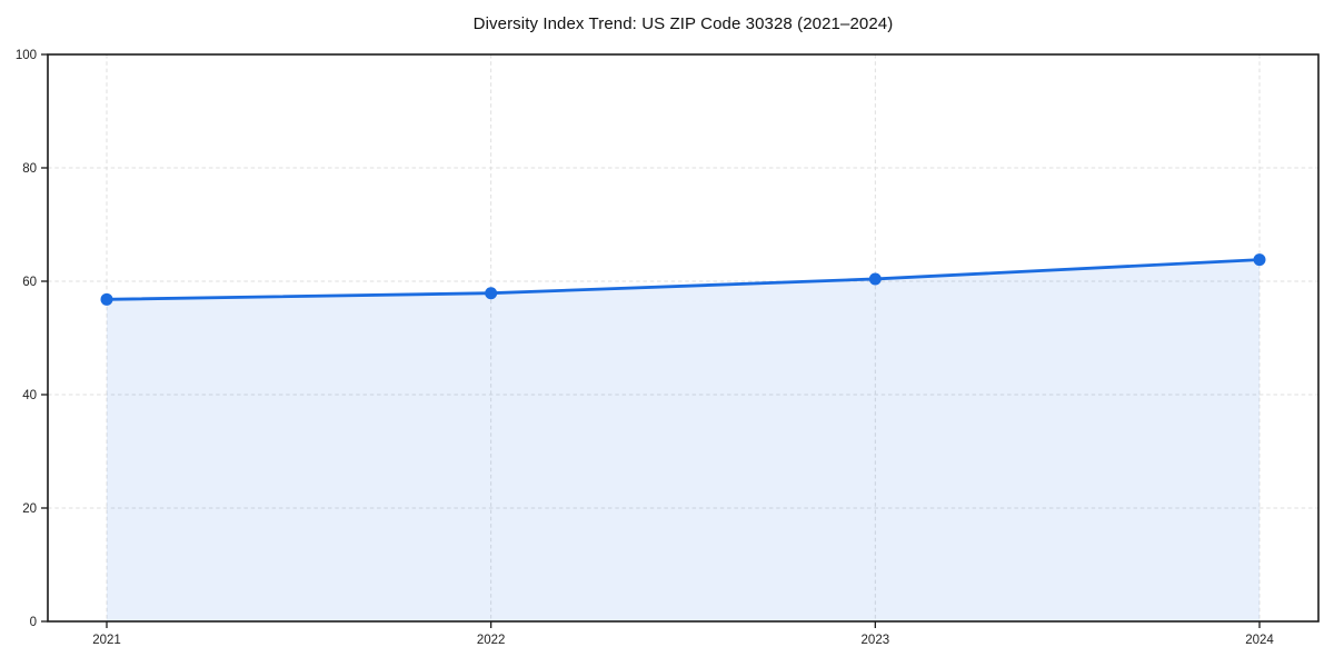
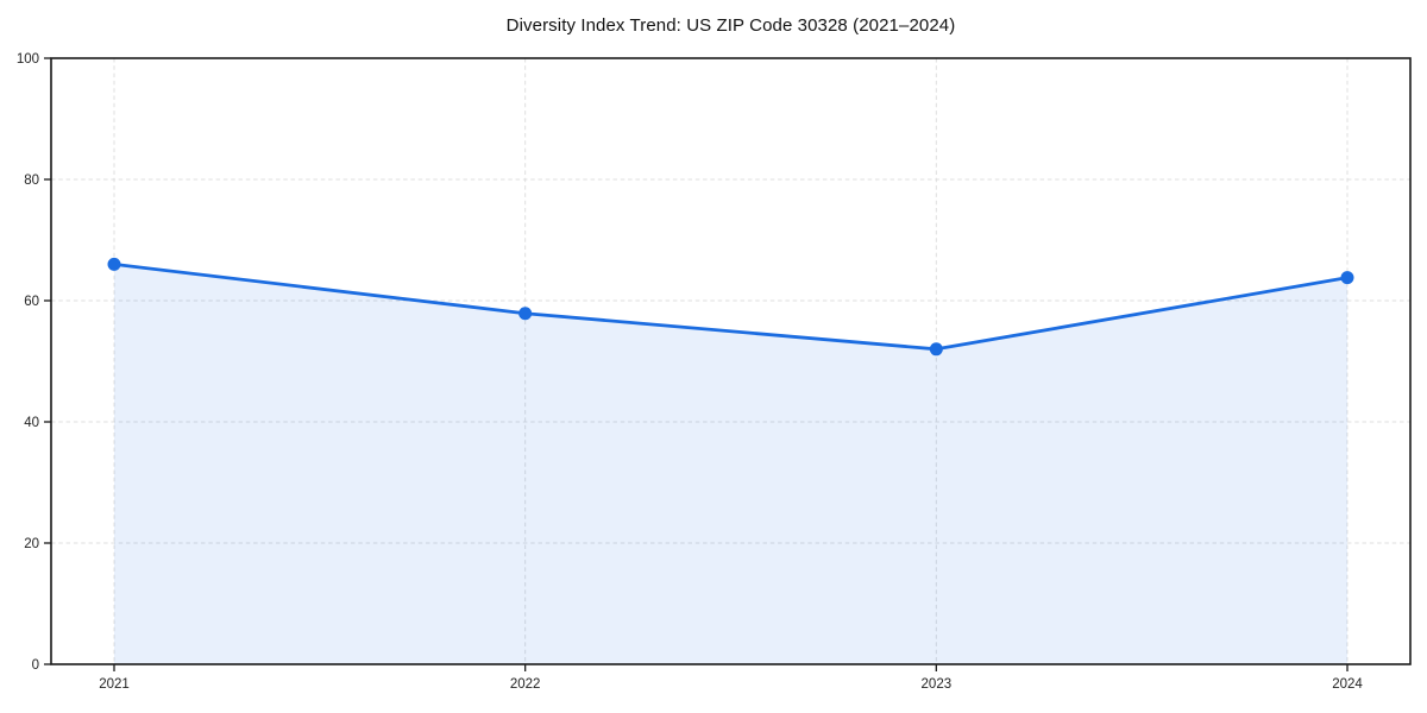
2021: 57 -> 66
2023: 60 -> 52
